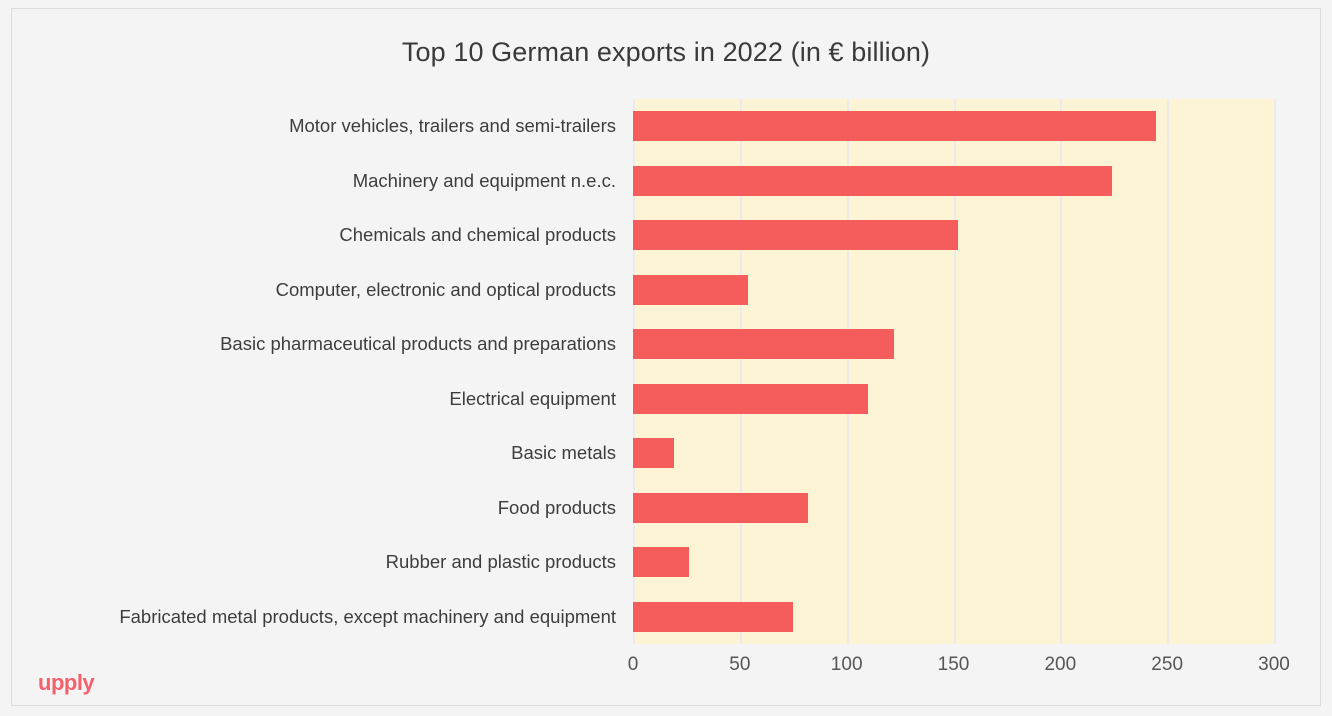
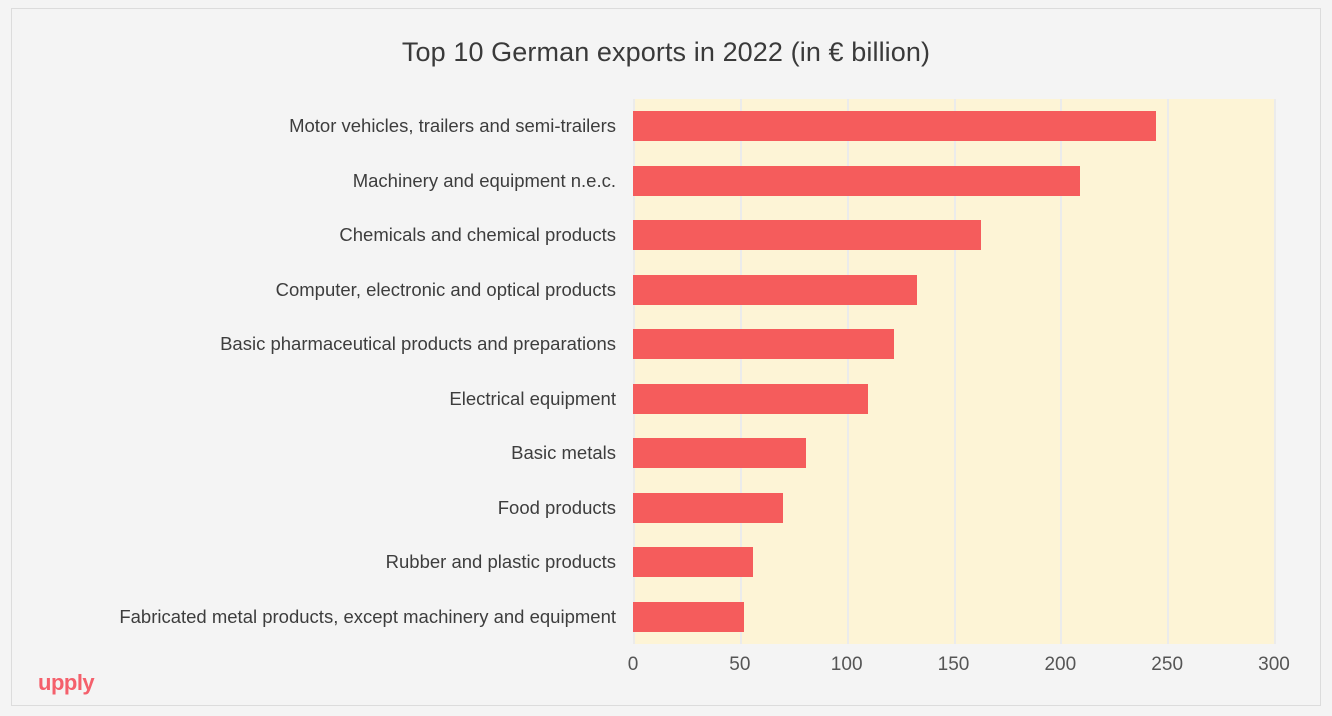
Machinery and equipment n.e.c.: 224 -> 209
Chemicals and chemical products: 152 -> 163
Computer, electronic and optical products: 54 -> 133
Basic metals: 19 -> 81
Food products: 82 -> 70
Rubber and plastic products: 26 -> 56
Fabricated metal products, except machinery and equipment: 75 -> 52
